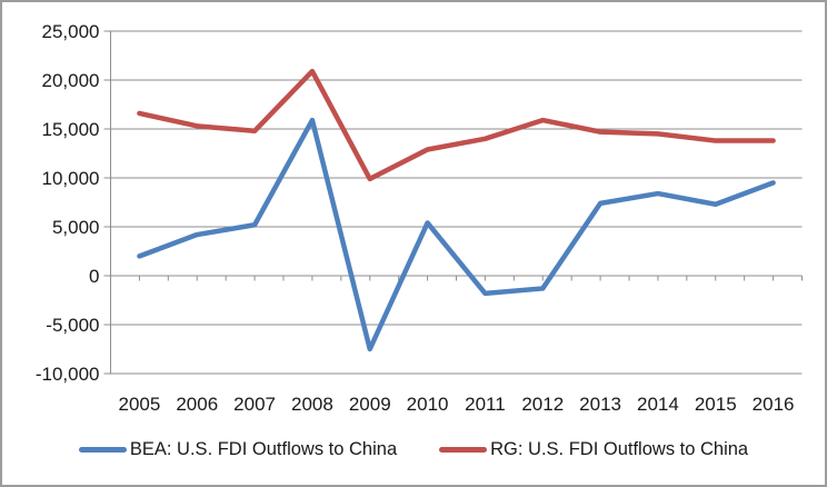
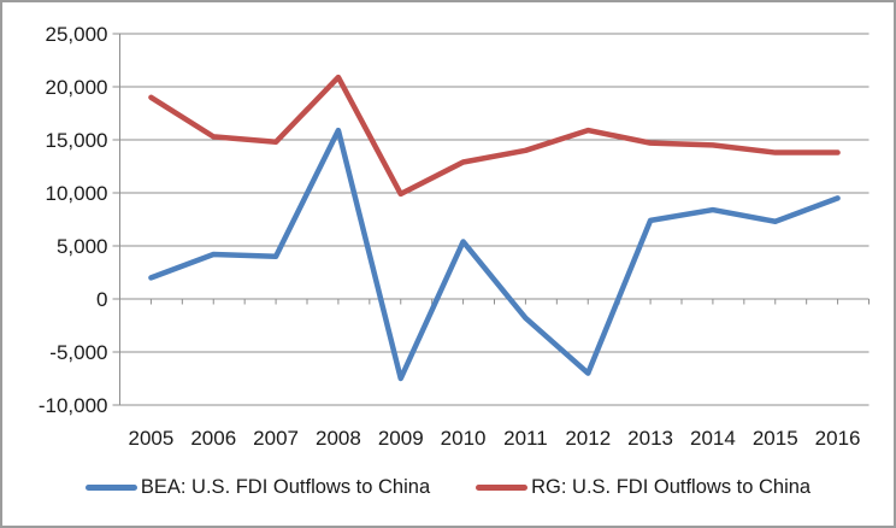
RG: U.S. FDI Outflows to China/2005: 17000 -> 19000
BEA: U.S. FDI Outflows to China/2007: 5000 -> 4000
BEA: U.S. FDI Outflows to China/2012: -1000 -> -7000
